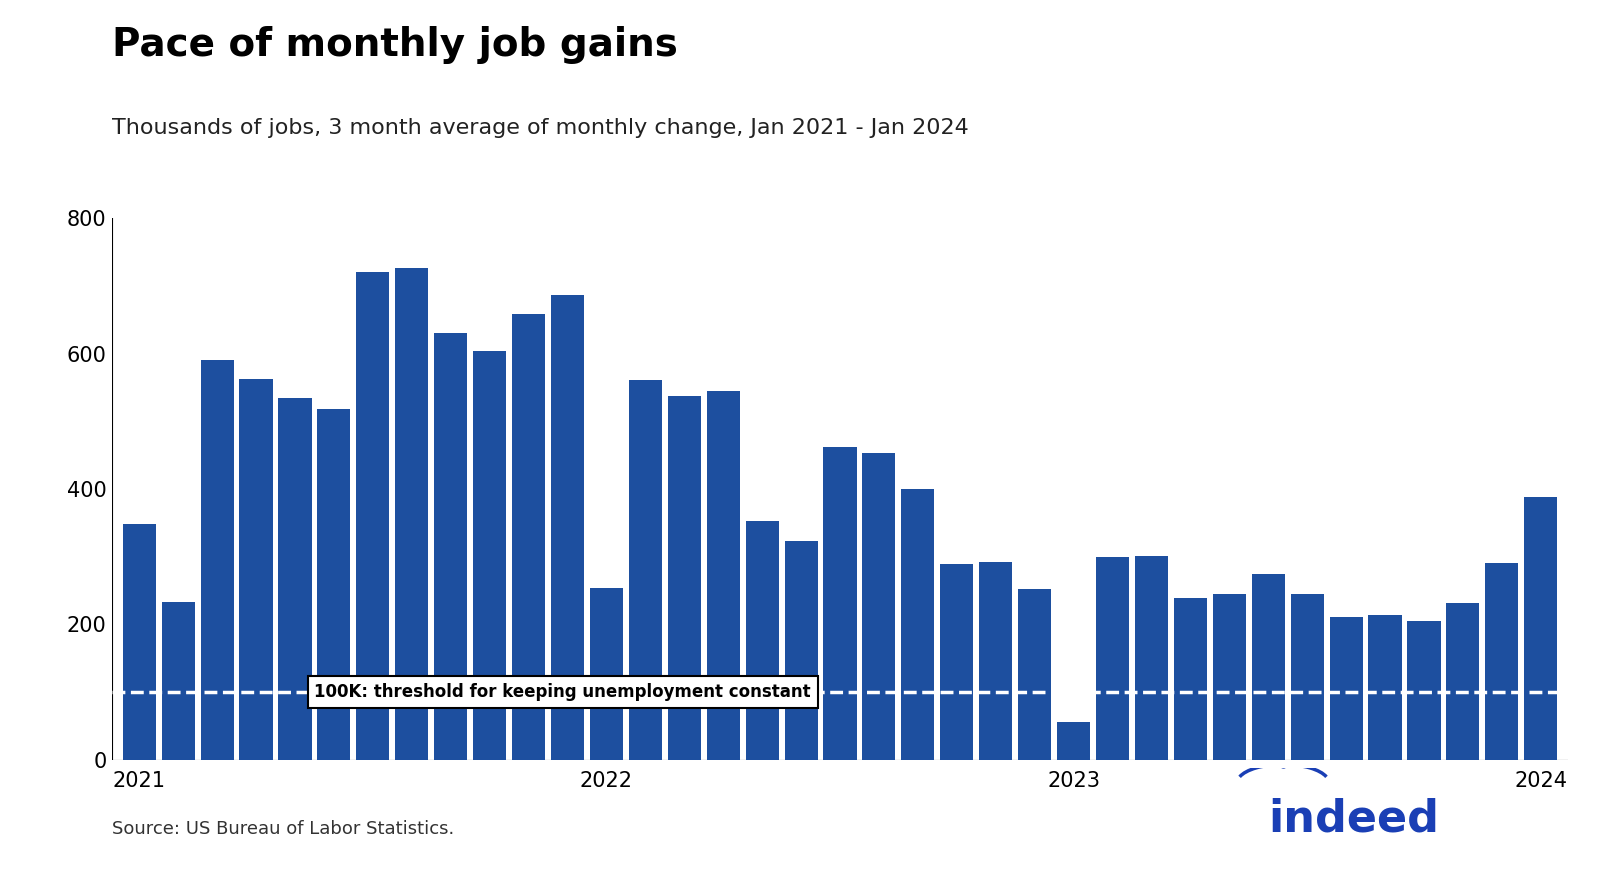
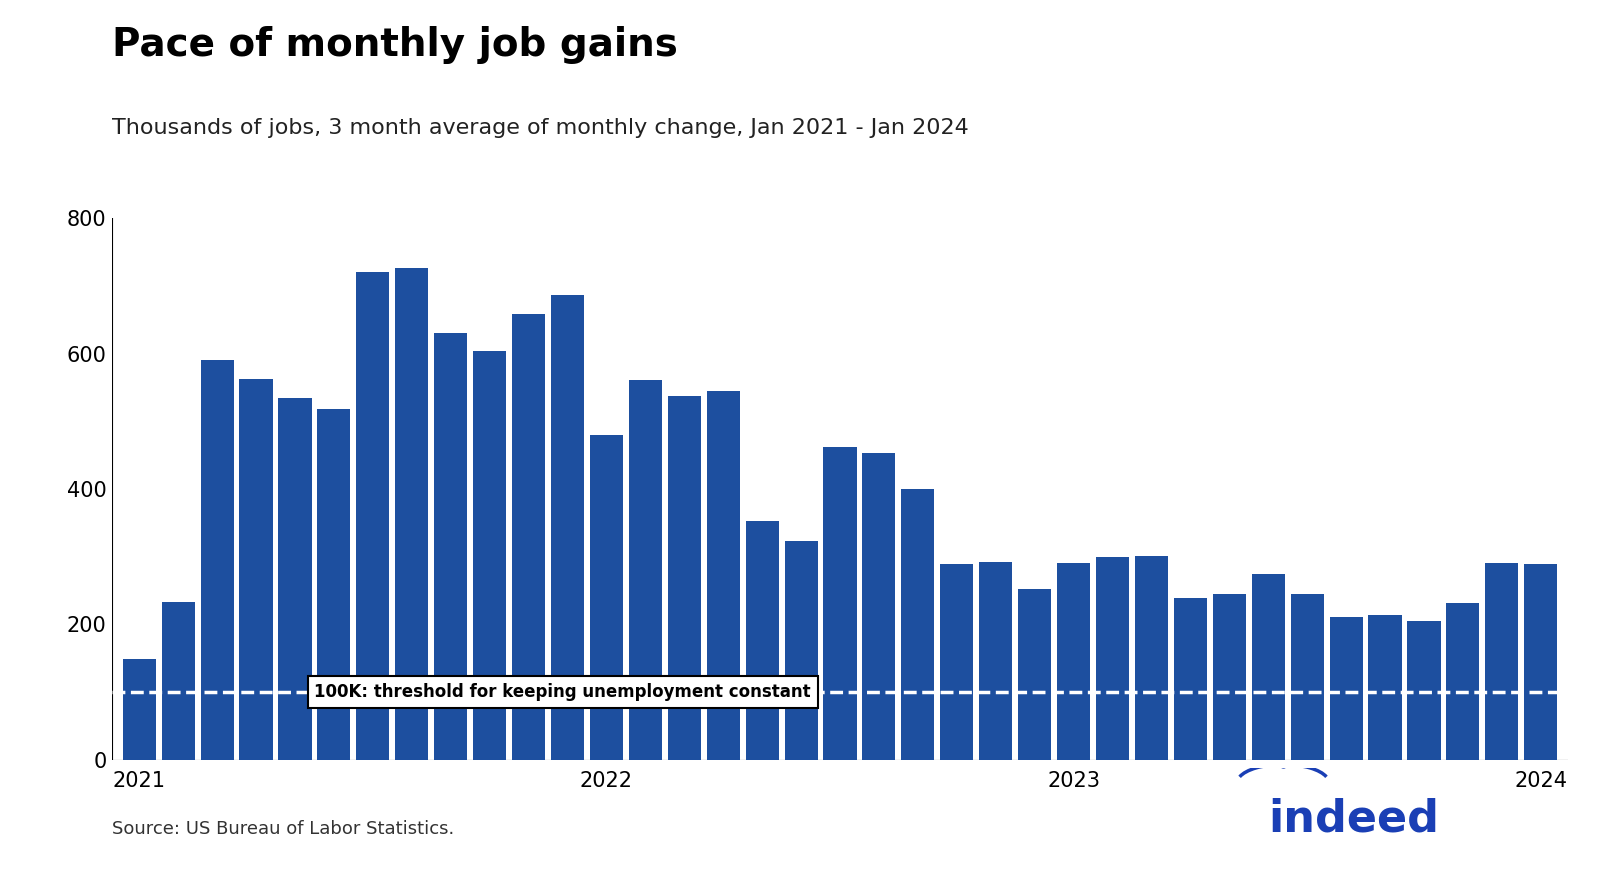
2021: 348 -> 149
2022: 254 -> 480
2023: 56 -> 291
2024: 388 -> 289
